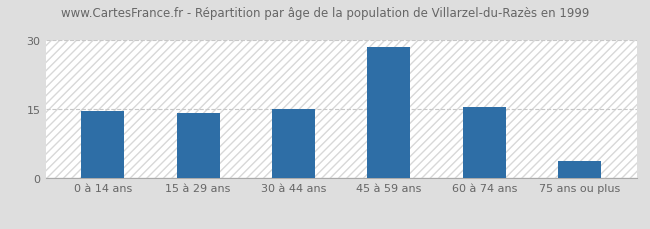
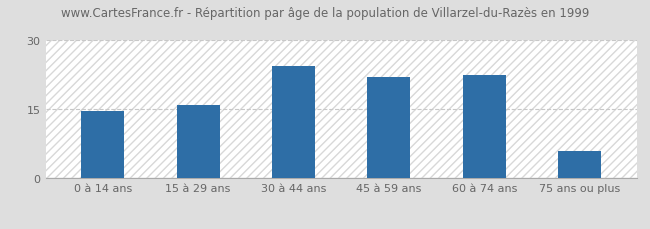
15 à 29 ans: 14.3 -> 16.0
30 à 44 ans: 15.1 -> 24.5
45 à 59 ans: 28.5 -> 22.0
60 à 74 ans: 15.5 -> 22.5
75 ans ou plus: 3.8 -> 6.0
